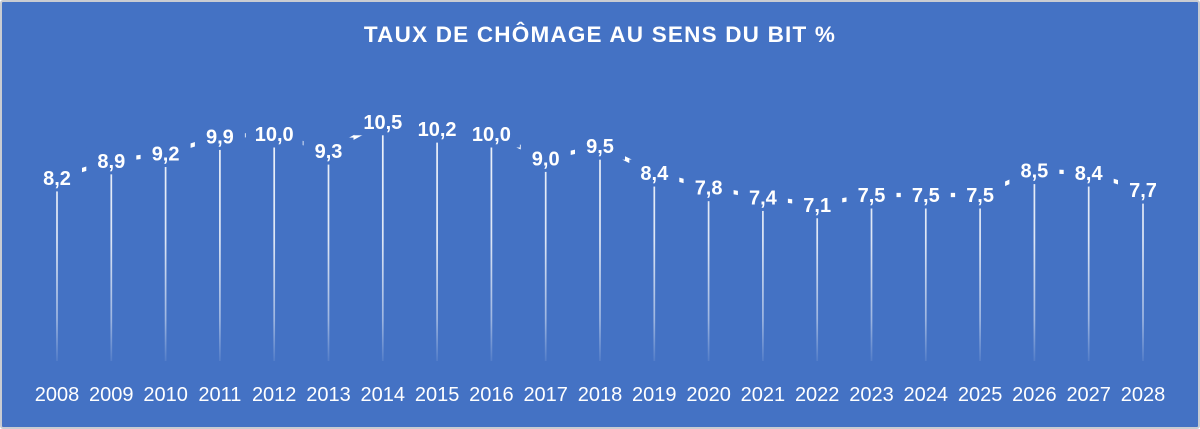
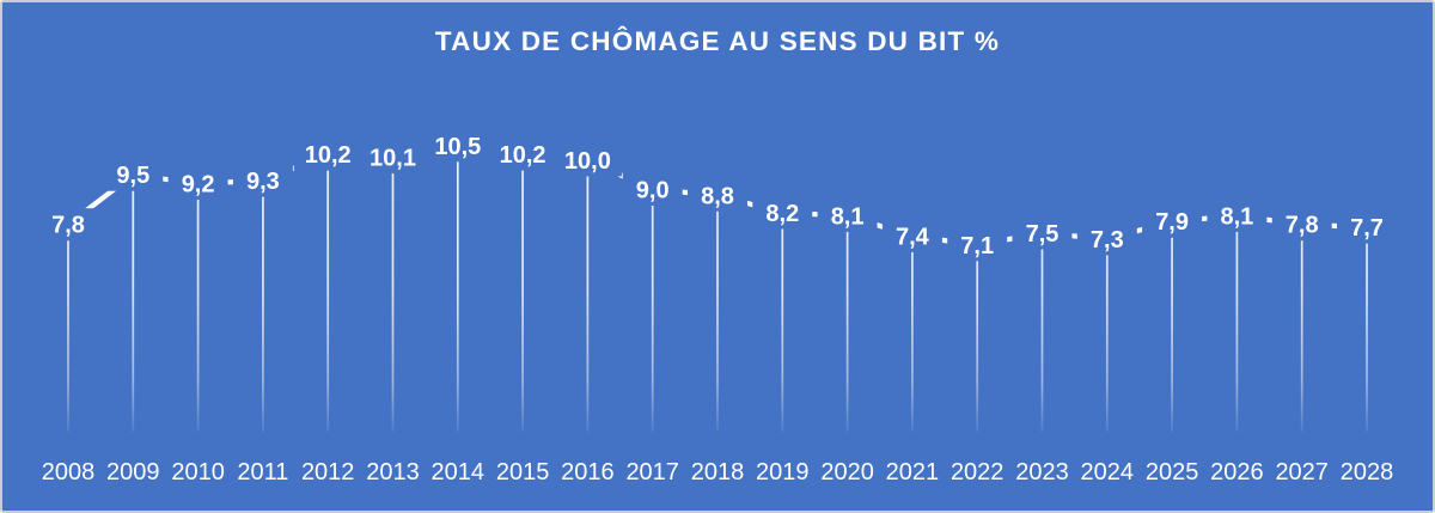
2008: 8,2 -> 7,8
2009: 8,9 -> 9,5
2011: 9,9 -> 9,3
2012: 10,0 -> 10,2
2013: 9,3 -> 10,1
2018: 9,5 -> 8,8
2019: 8,4 -> 8,2
2020: 7,8 -> 8,1
2024: 7,5 -> 7,3
2025: 7,5 -> 7,9
2026: 8,5 -> 8,1
2027: 8,4 -> 7,8
